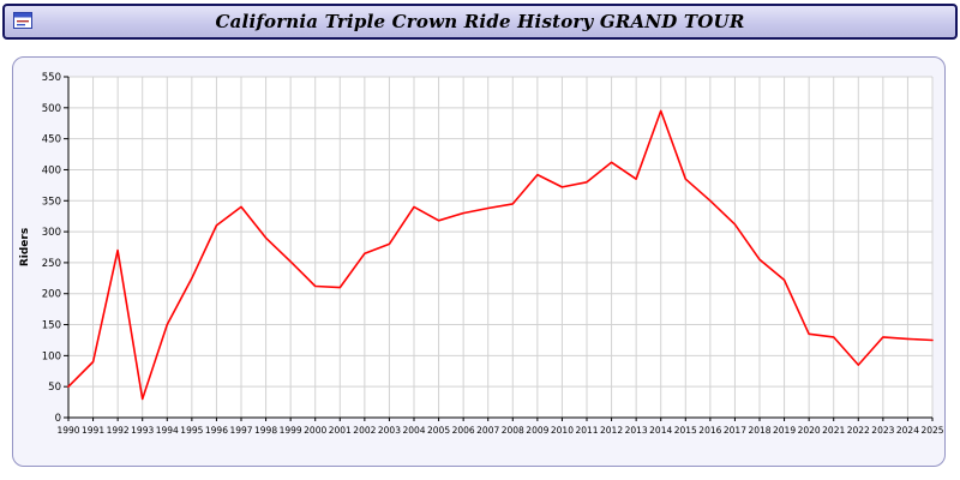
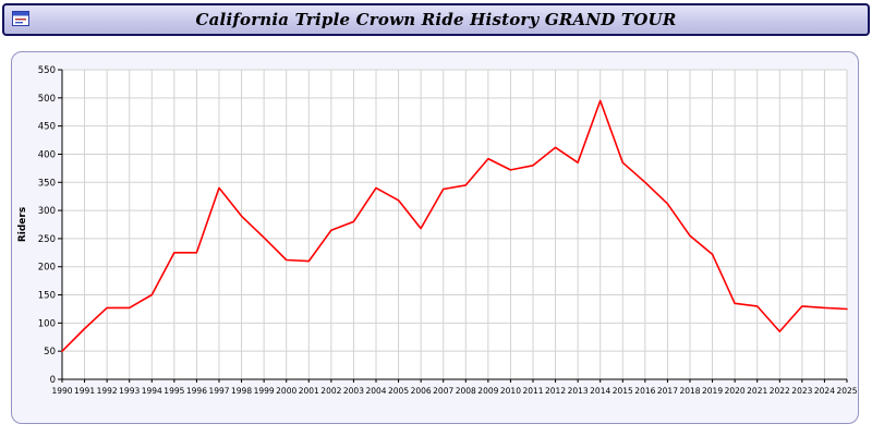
1992: 270 -> 130
1993: 30 -> 130
1996: 310 -> 220
2006: 330 -> 270
